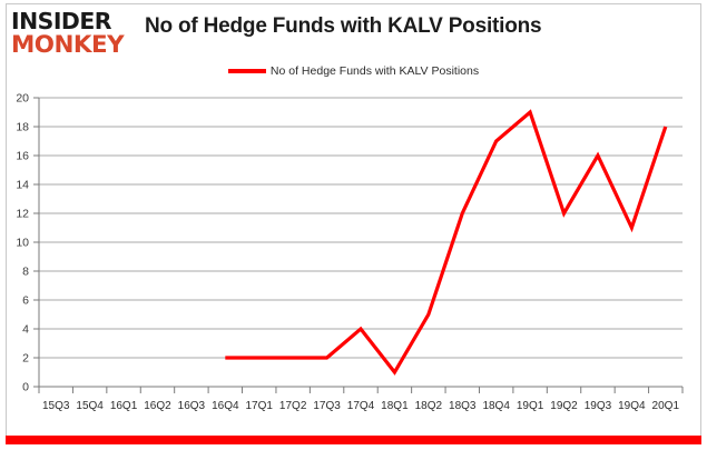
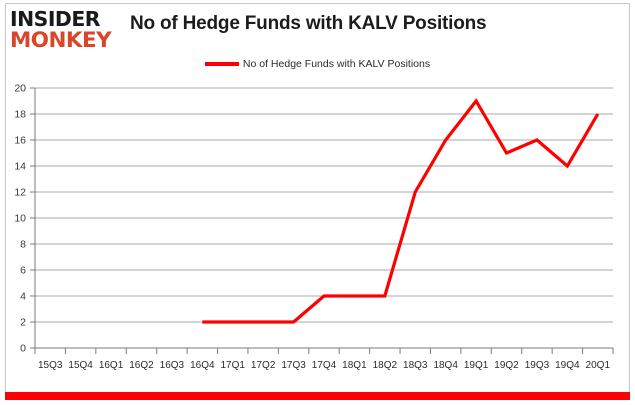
18Q1: 1 -> 4
18Q2: 5 -> 4
18Q4: 17 -> 16
19Q2: 12 -> 15
19Q4: 11 -> 14
